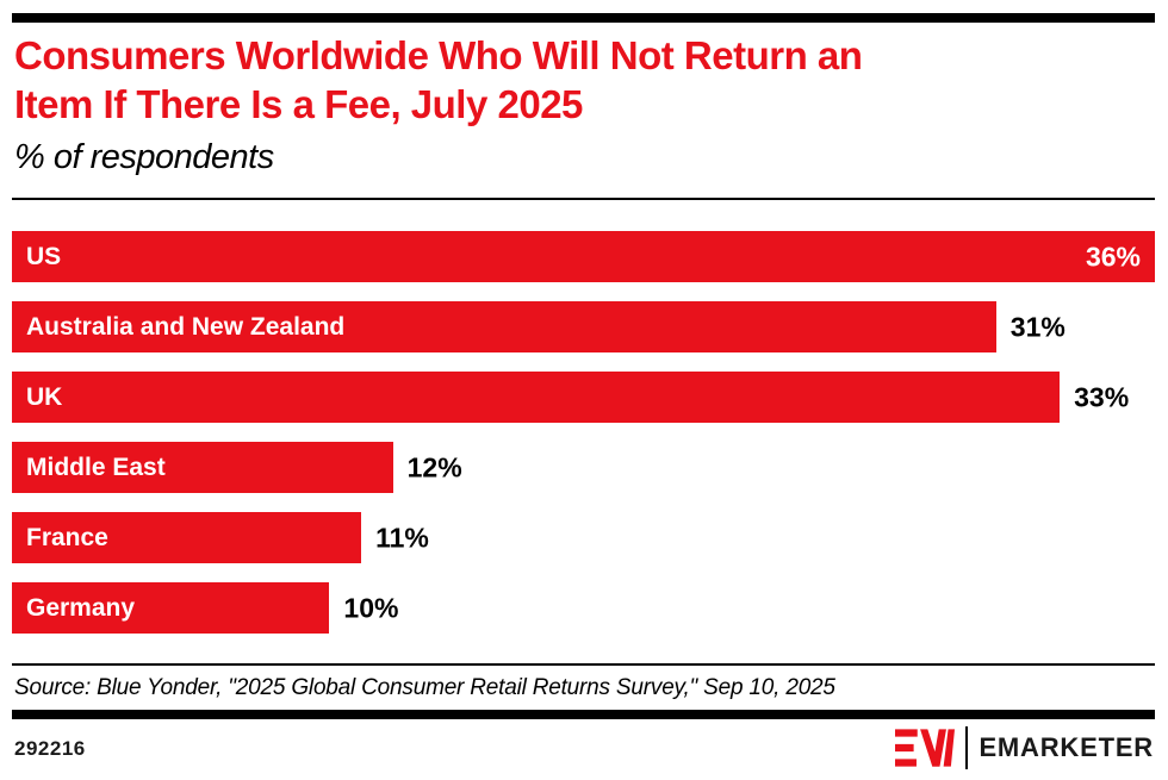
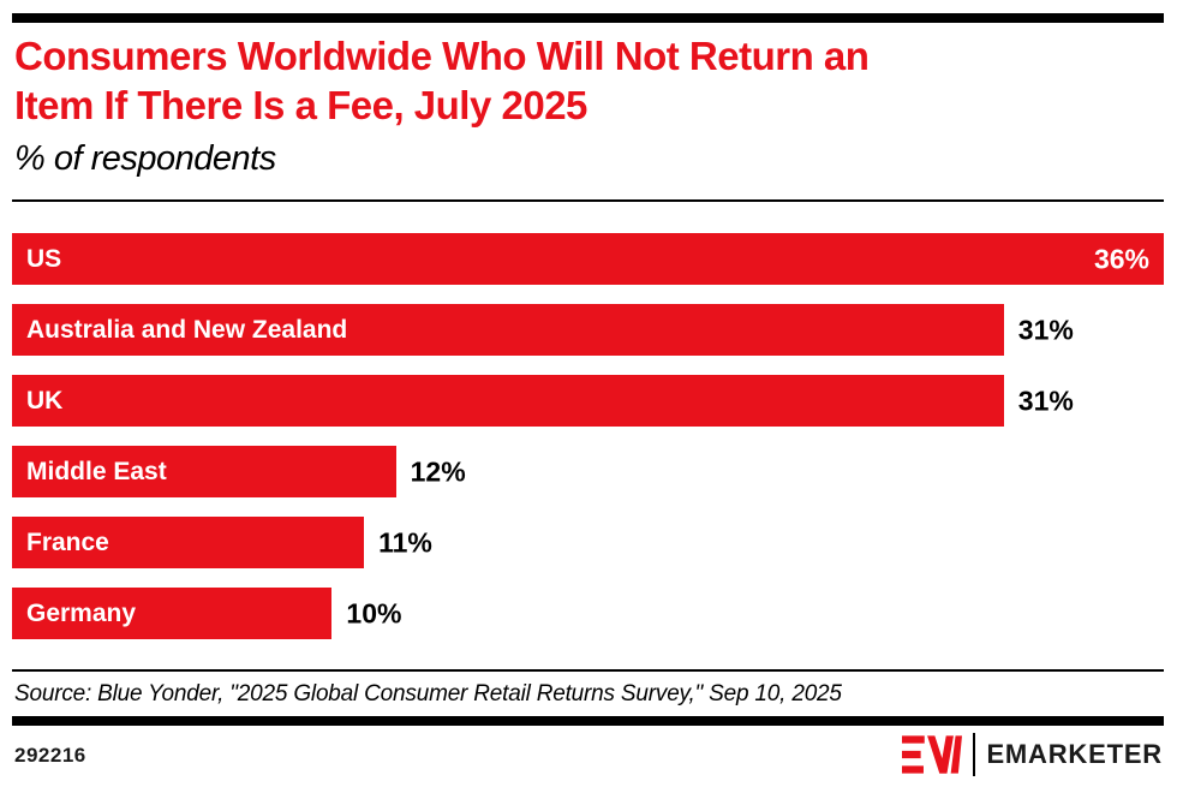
UK: 33% -> 31%
